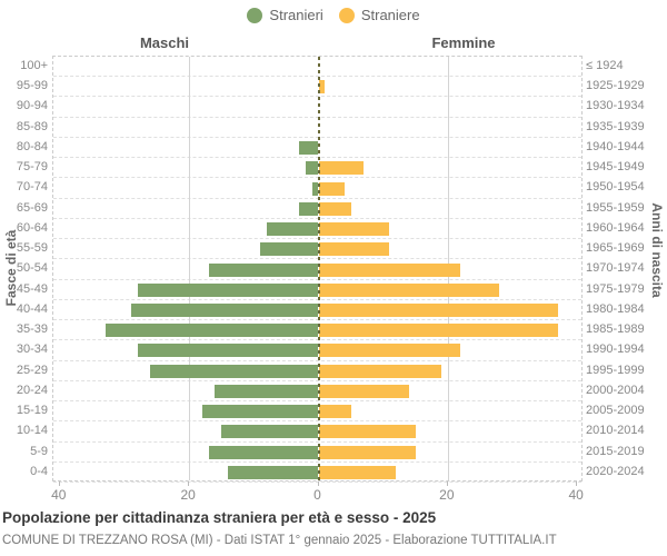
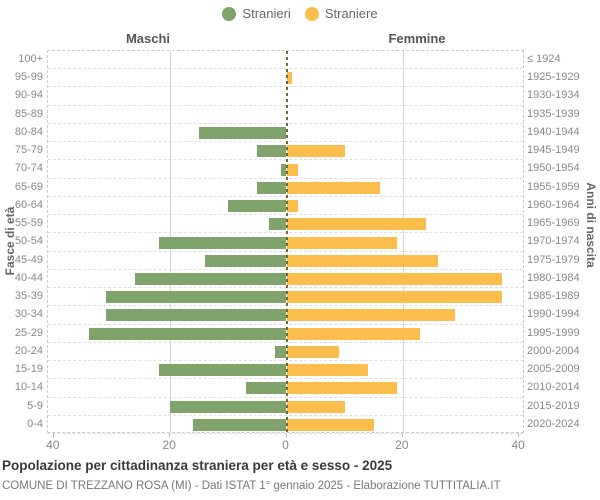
Stranieri/80-84: 3 -> 15
Stranieri/75-79: 2 -> 5
Straniere/75-79: 7 -> 10
Straniere/70-74: 4 -> 2
Stranieri/65-69: 3 -> 5
Straniere/65-69: 5 -> 16
Stranieri/60-64: 8 -> 10
Straniere/60-64: 11 -> 2
Stranieri/55-59: 9 -> 3
Straniere/55-59: 11 -> 24
Stranieri/50-54: 17 -> 22
Straniere/50-54: 22 -> 19
Stranieri/45-49: 28 -> 14
Straniere/45-49: 28 -> 26
Stranieri/40-44: 29 -> 26
Stranieri/35-39: 33 -> 31
Stranieri/30-34: 28 -> 31
Straniere/30-34: 22 -> 29
Stranieri/25-29: 26 -> 34
Straniere/25-29: 19 -> 23
Stranieri/20-24: 16 -> 2
Straniere/20-24: 14 -> 9
Stranieri/15-19: 18 -> 22
Straniere/15-19: 5 -> 14
Stranieri/10-14: 15 -> 7
Straniere/10-14: 15 -> 19
Stranieri/5-9: 17 -> 20
Straniere/5-9: 15 -> 10
Stranieri/0-4: 14 -> 16
Straniere/0-4: 12 -> 15
